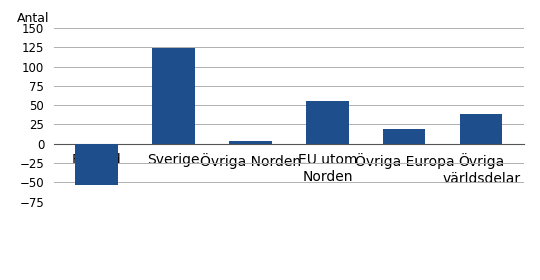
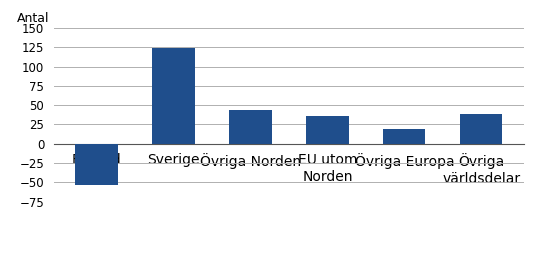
Övriga Norden: 3 -> 44
EU utom Norden: 55 -> 36
